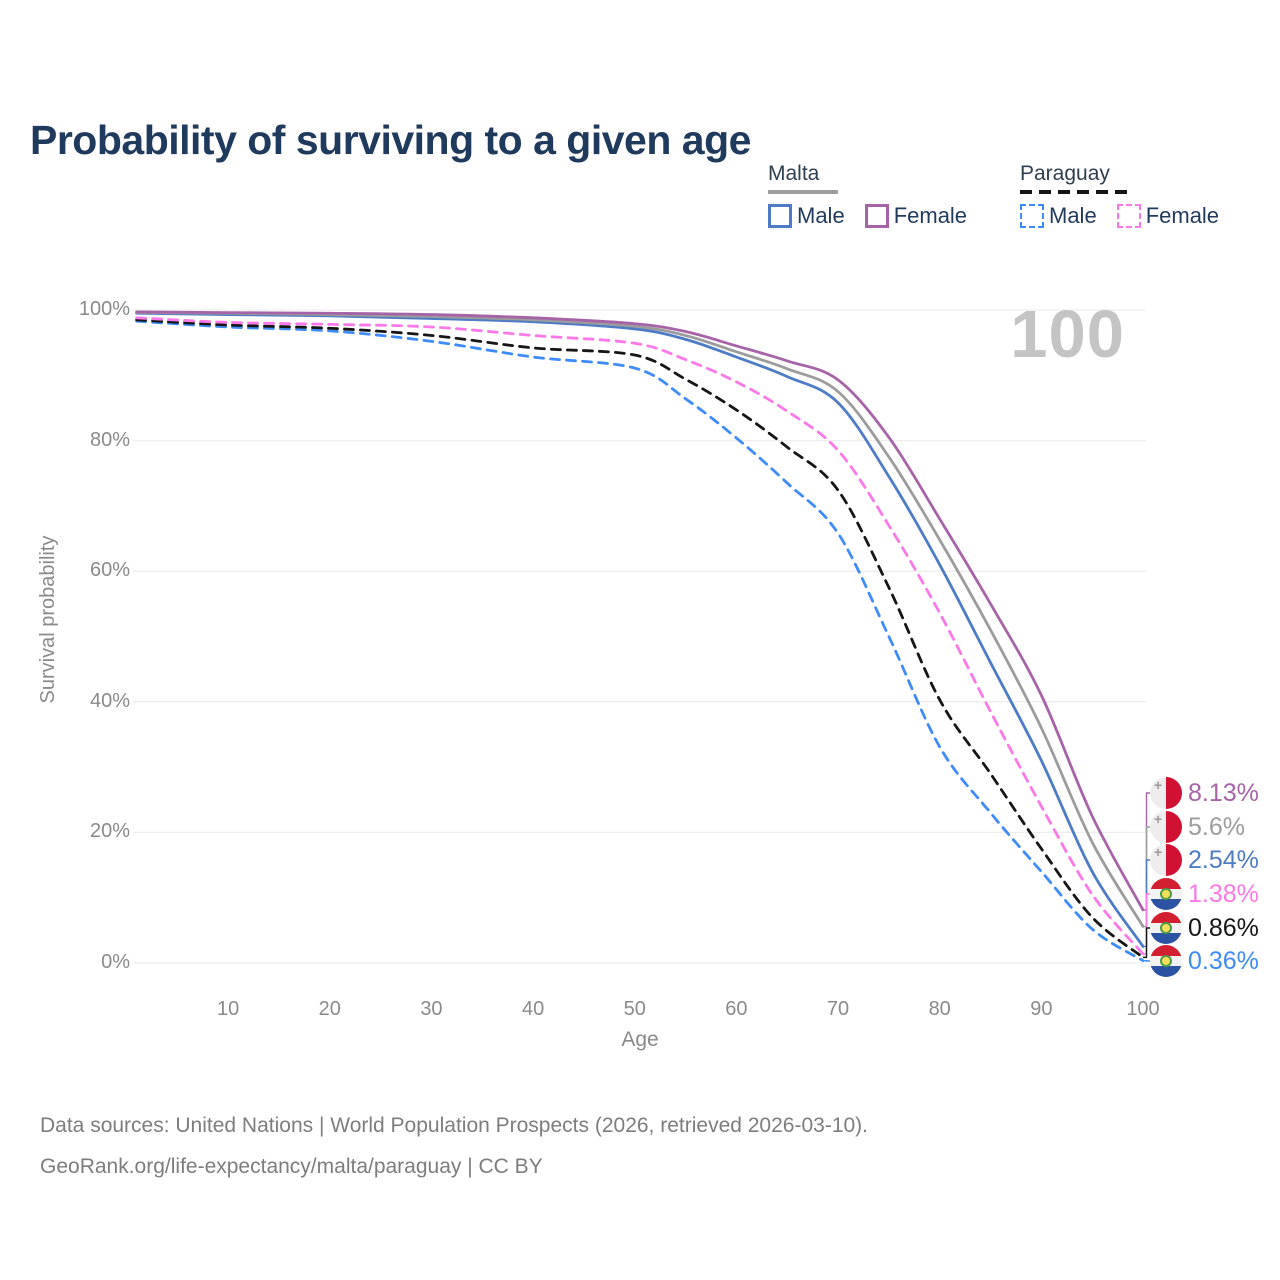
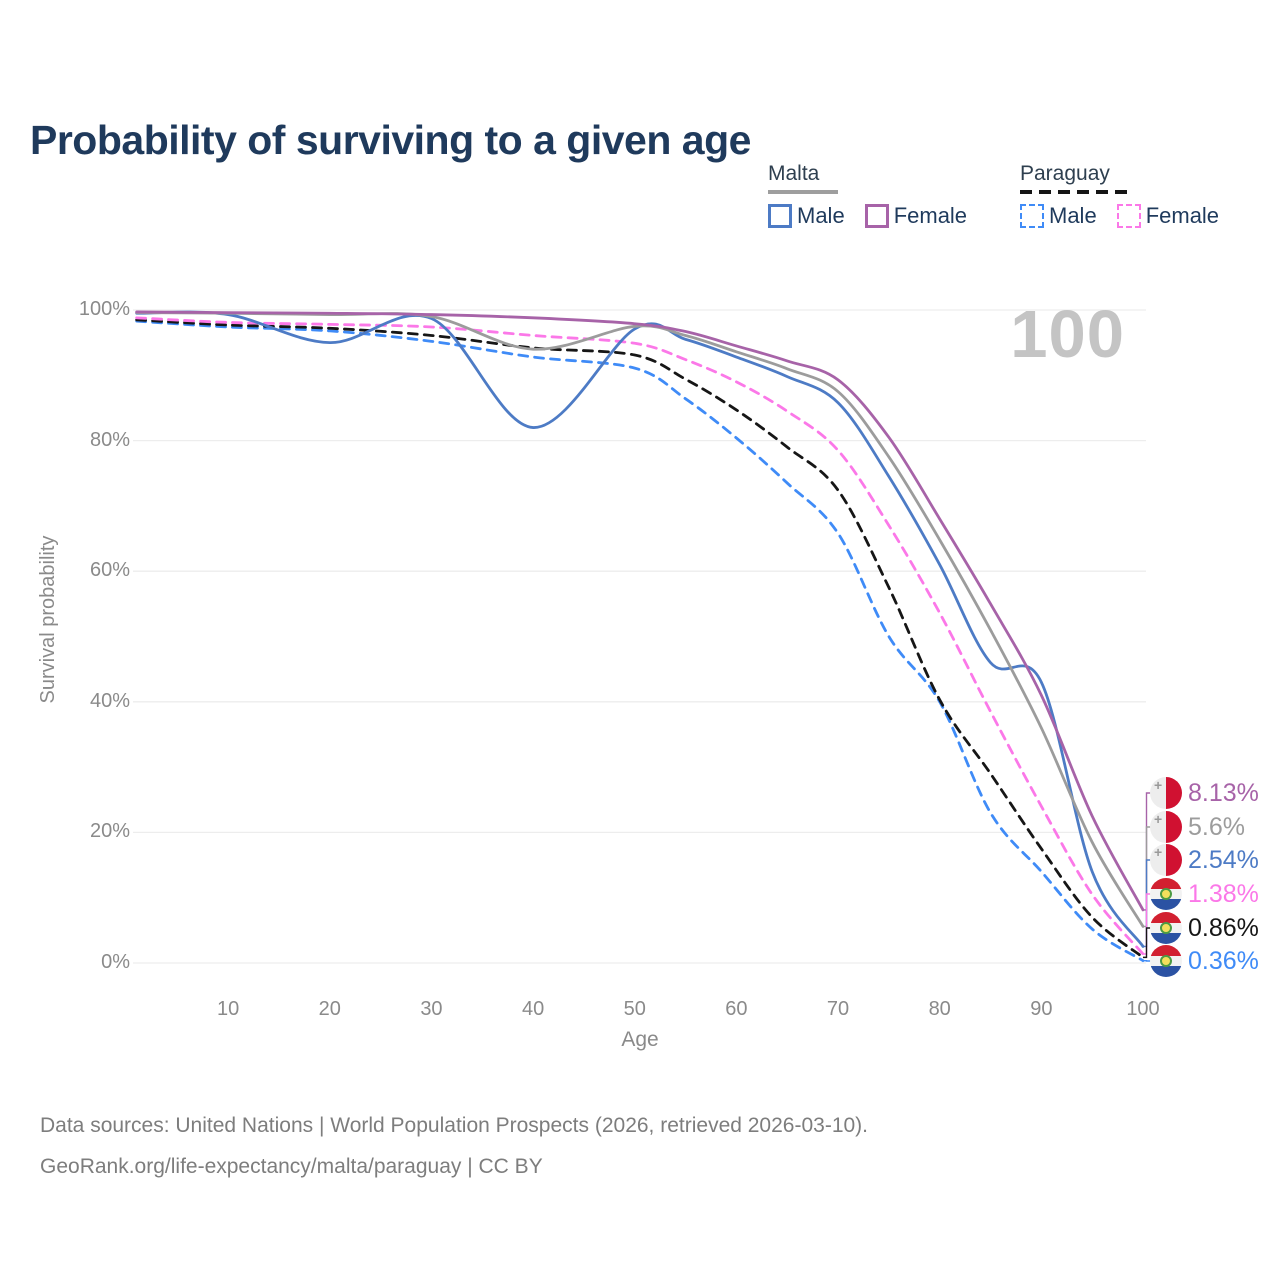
Malta Male/20: 99% -> 95%
Malta/40: 98% -> 94%
Malta Male/40: 98% -> 82%
Paraguay Male/80: 33% -> 40%
Malta Male/90: 31% -> 43%
